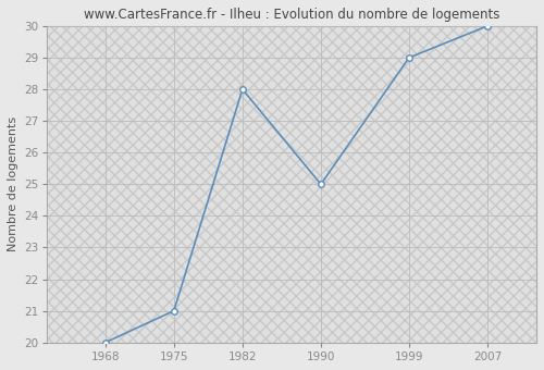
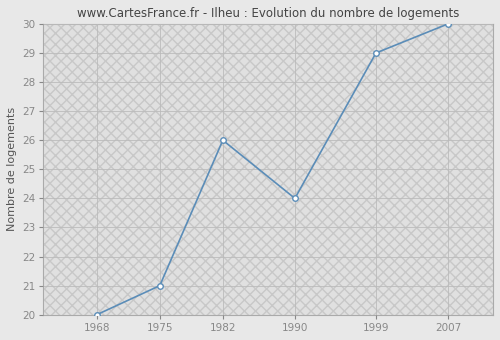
1982: 28 -> 26
1990: 25 -> 24
